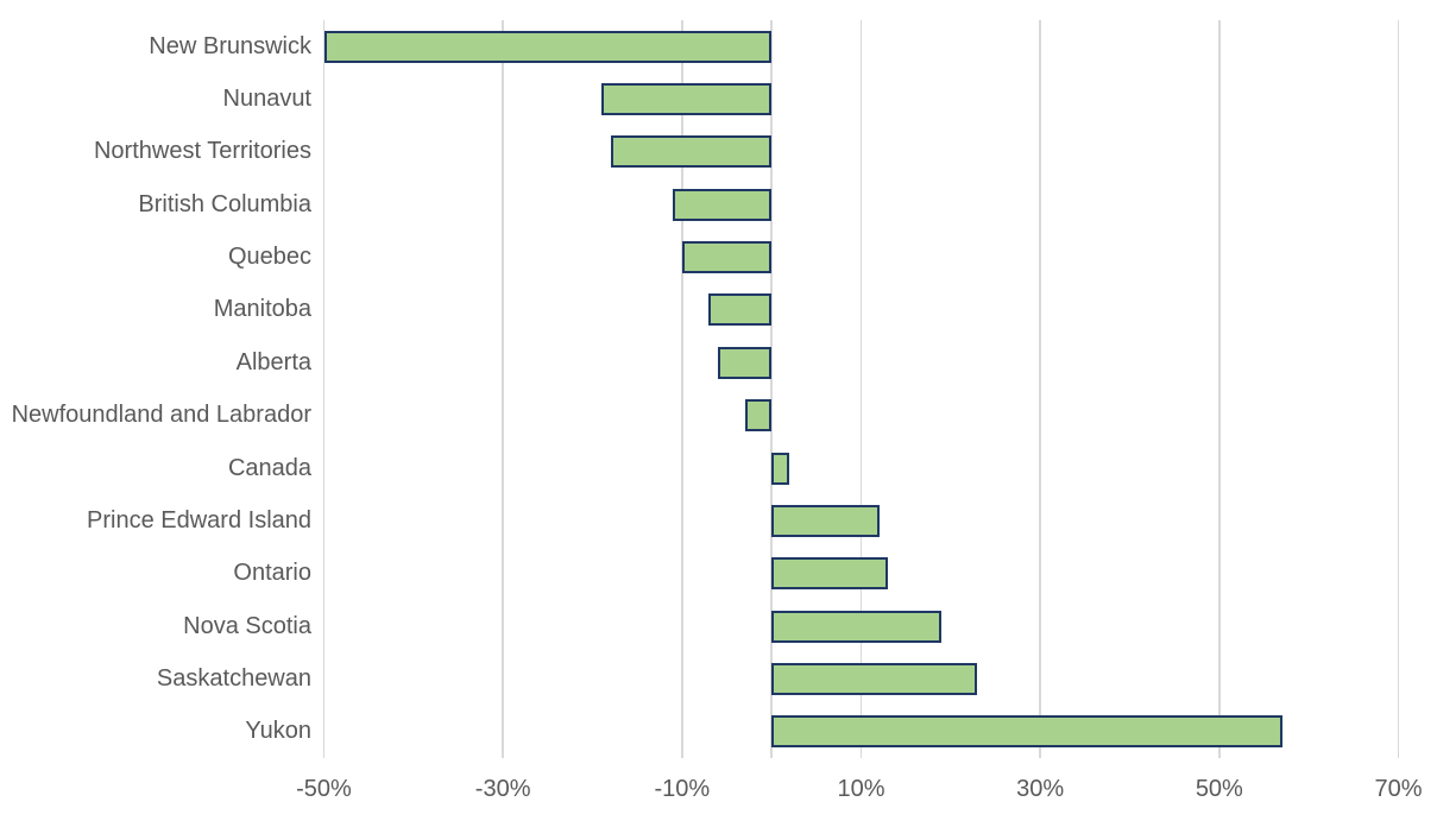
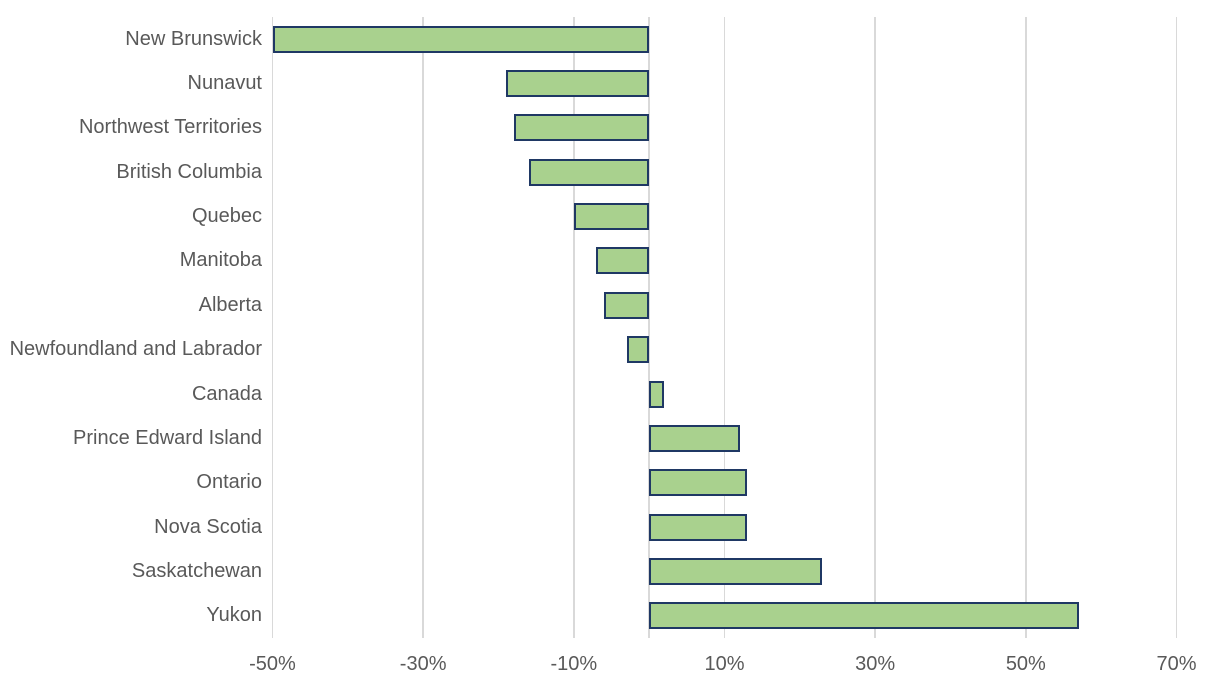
British Columbia: -11% -> -16%
Nova Scotia: 19% -> 13%
